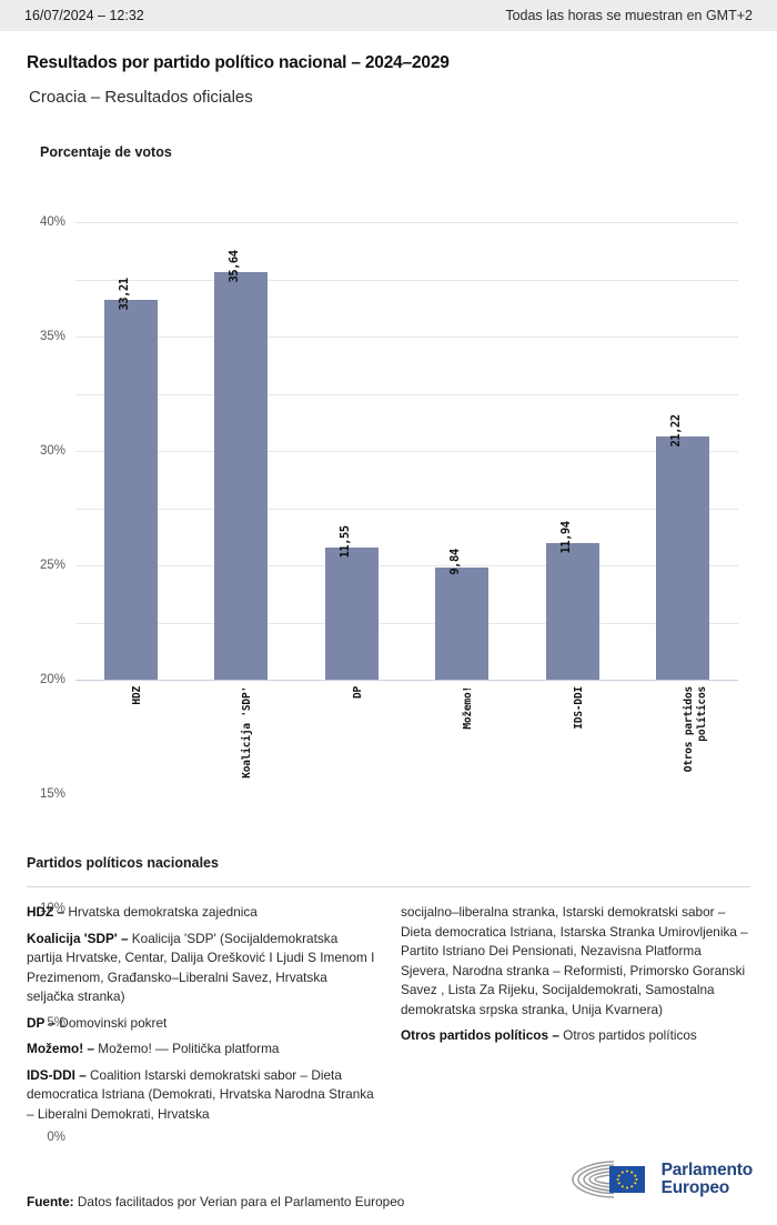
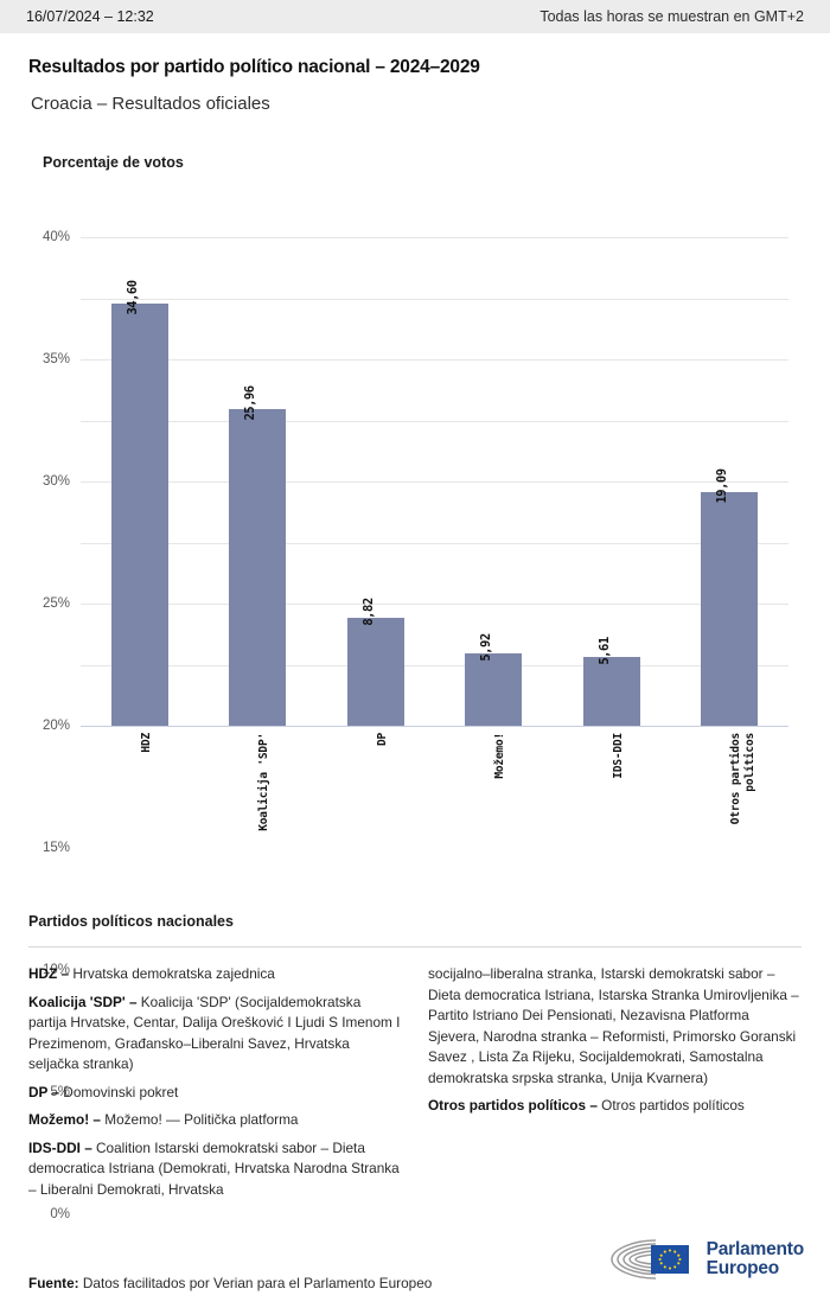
HDZ: 33,21 -> 34,60
Koalicija 'SDP': 35,64 -> 25,96
DP: 11,55 -> 8,82
Možemo!: 9,84 -> 5,92
IDS-DDI: 11,94 -> 5,61
Otros partidos políticos: 21,22 -> 19,09
